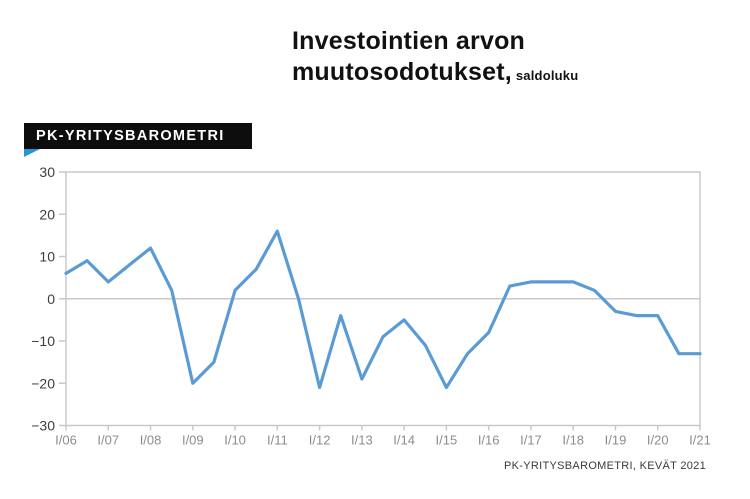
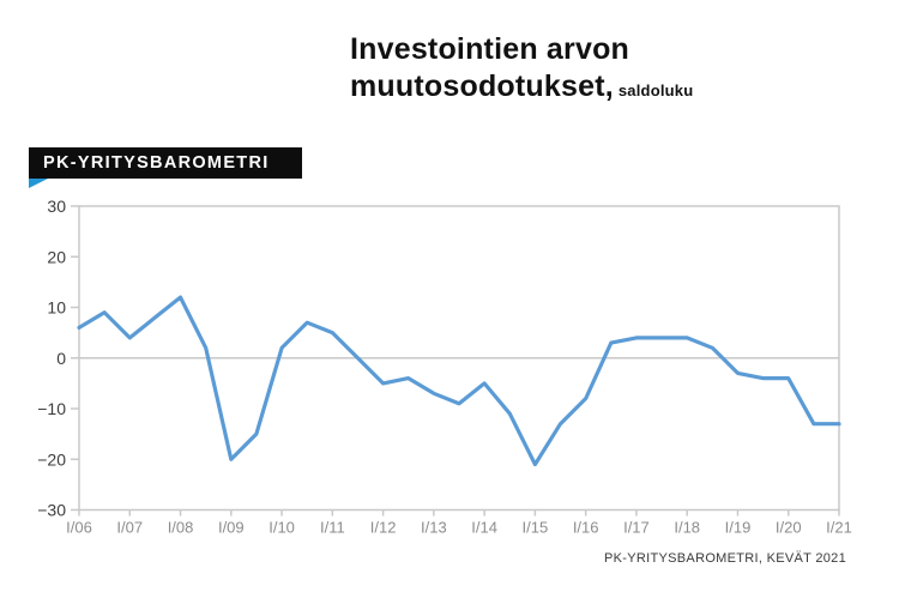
I/11: 16 -> 5
I/12: -21 -> -5
I/13: -19 -> -7
